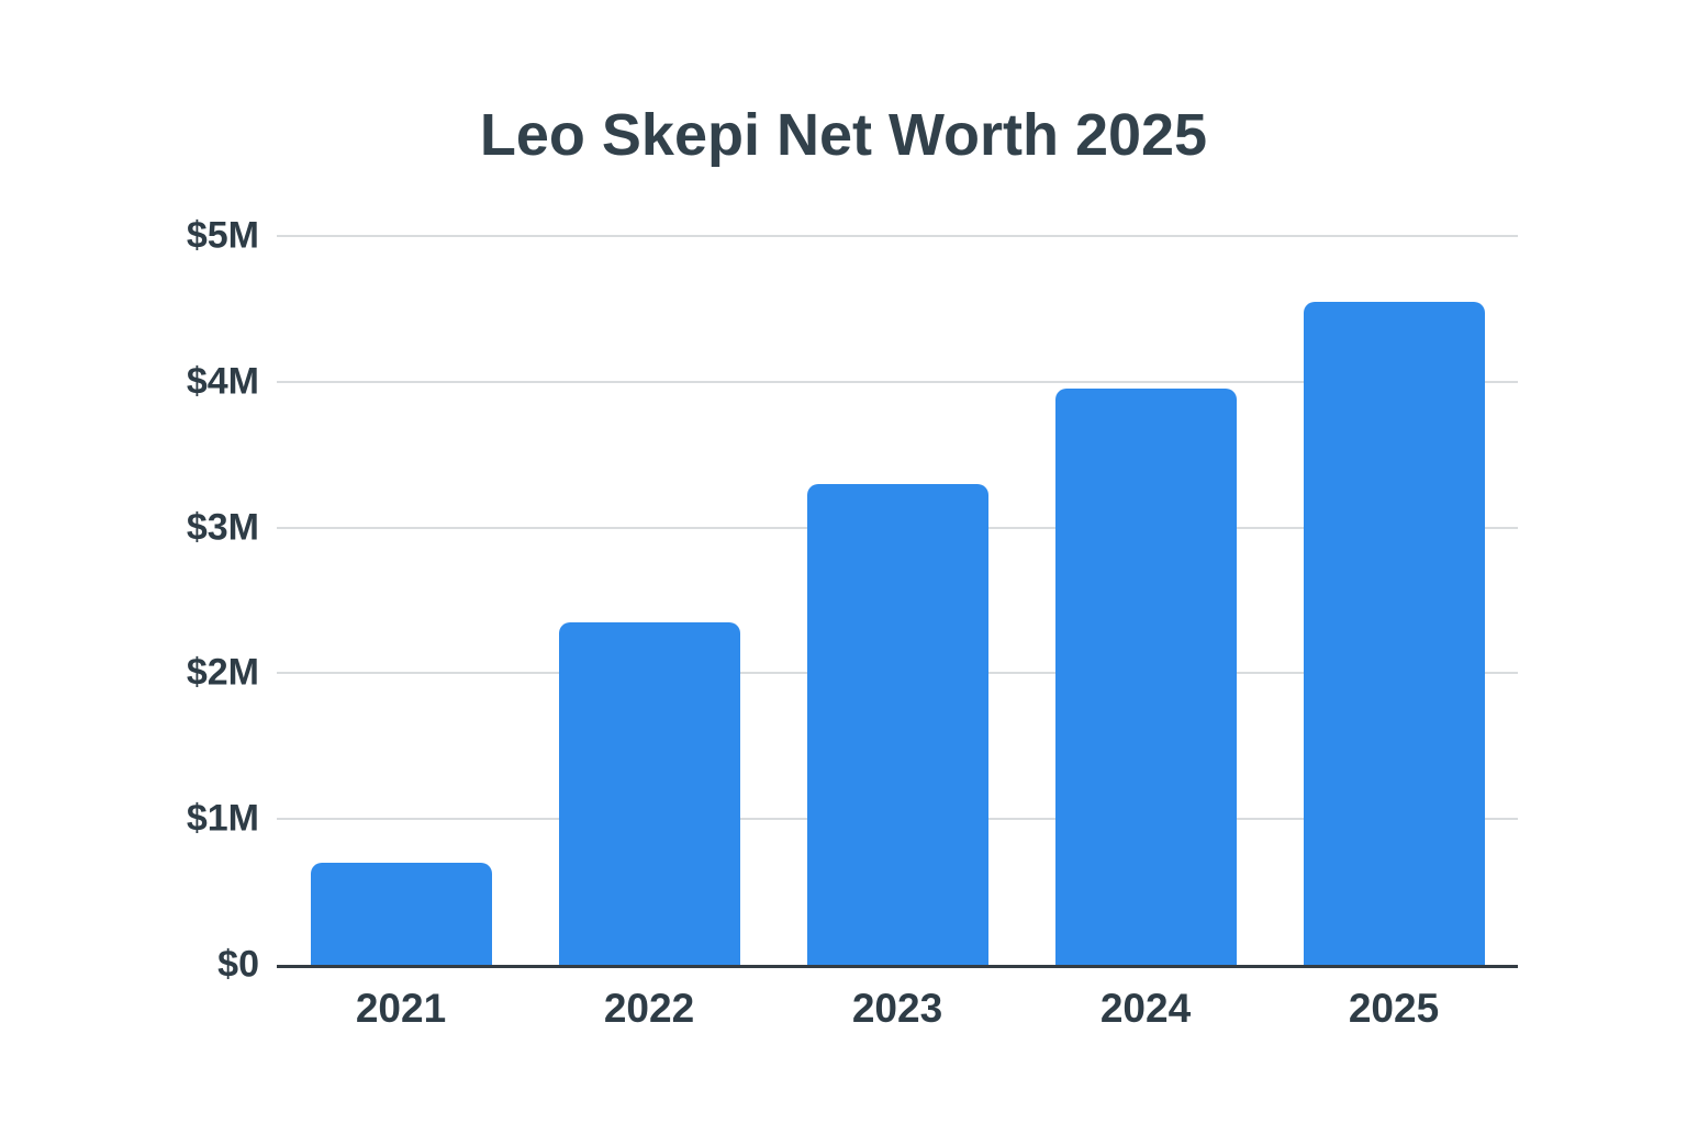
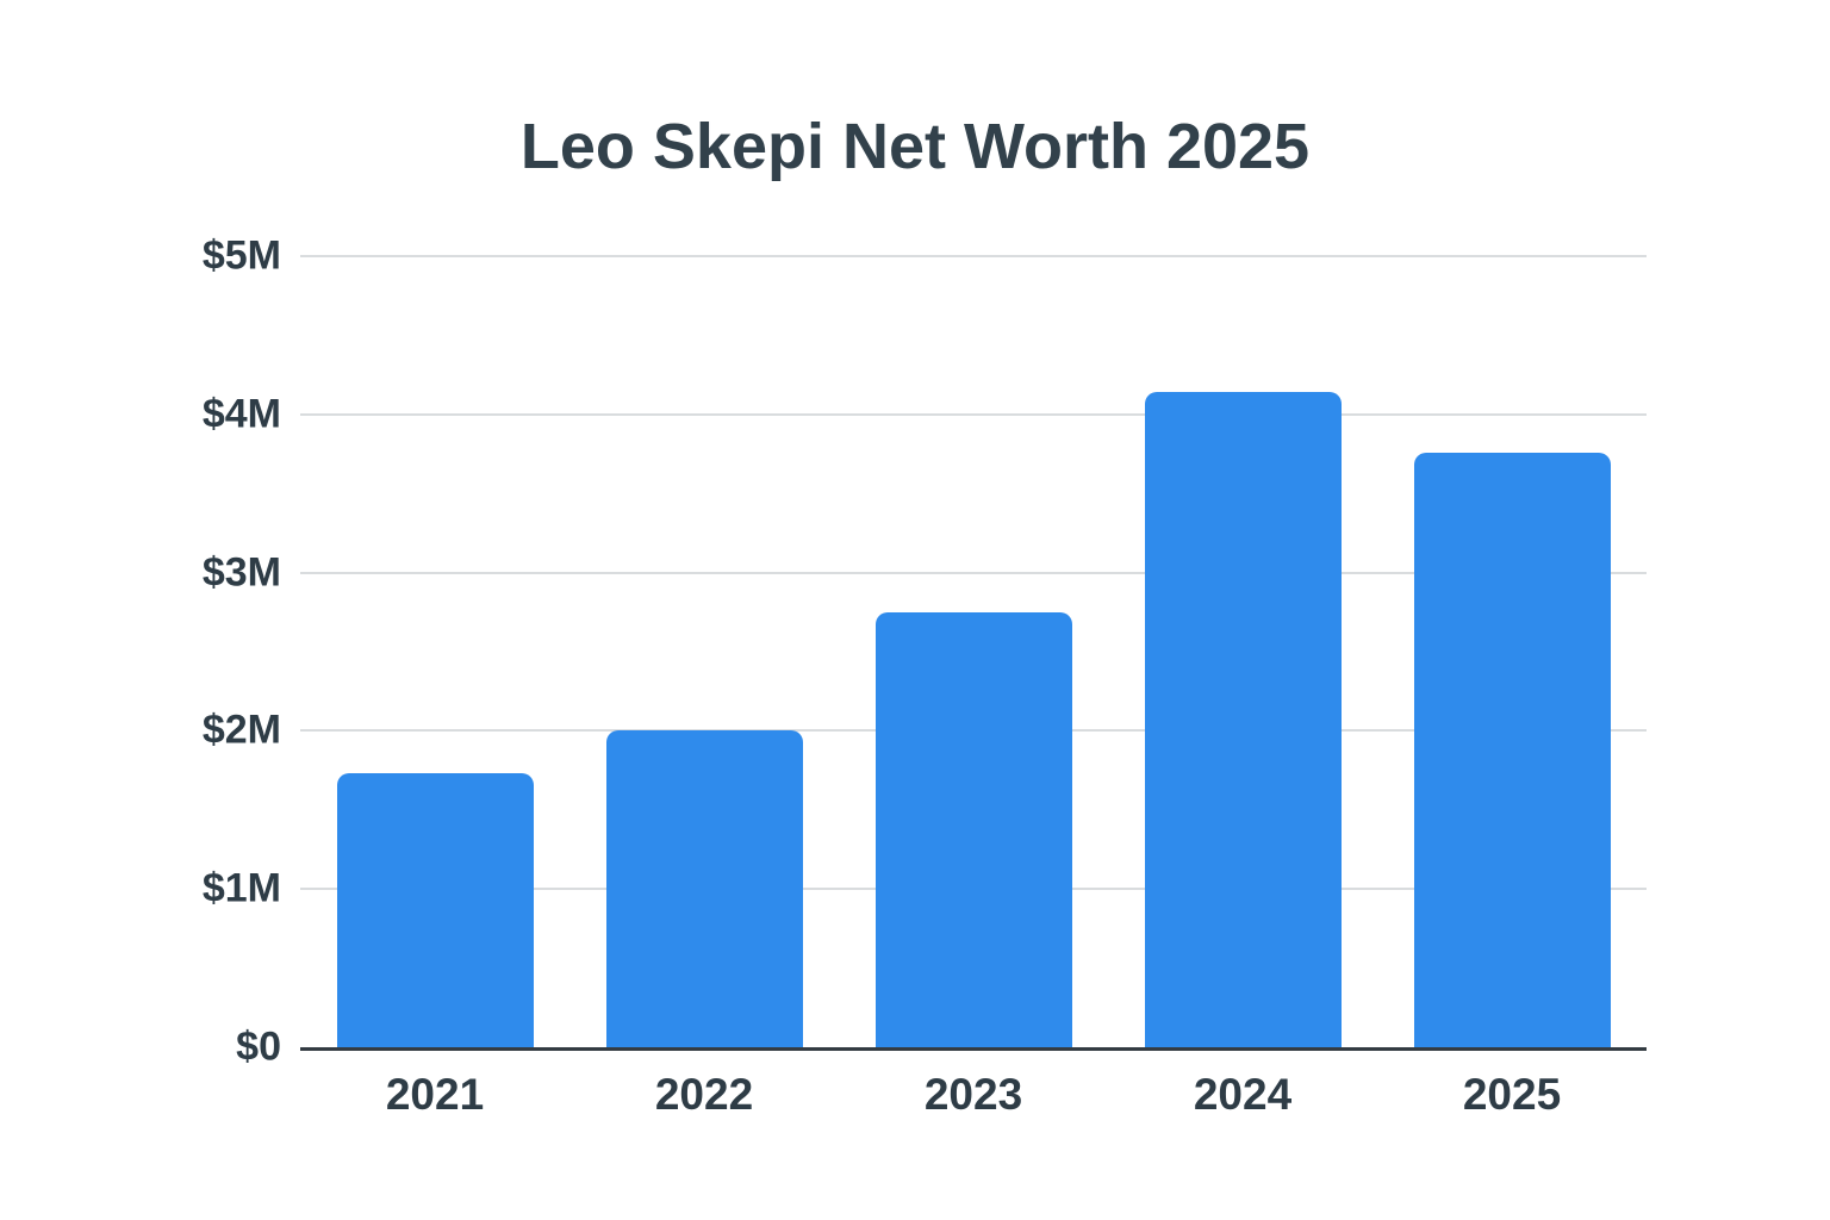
2021: $0.70M -> $1.73M
2022: $2.35M -> $2.00M
2023: $3.30M -> $2.75M
2024: $3.95M -> $4.14M
2025: $4.55M -> $3.76M
